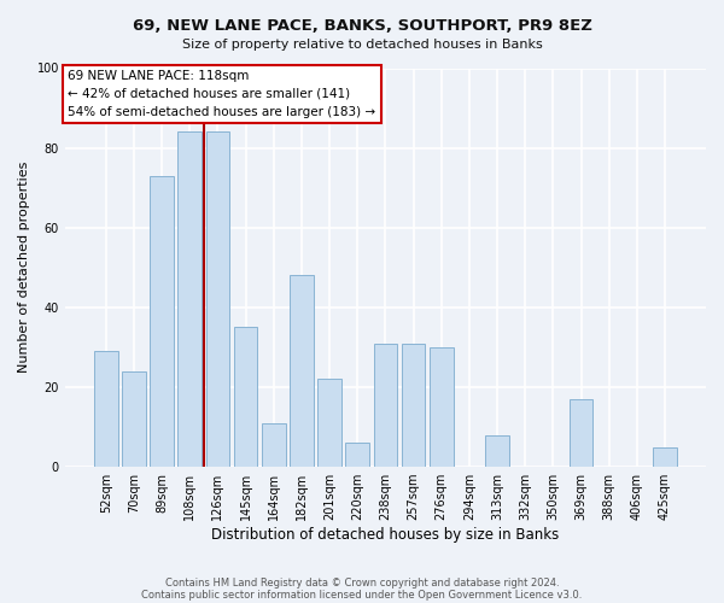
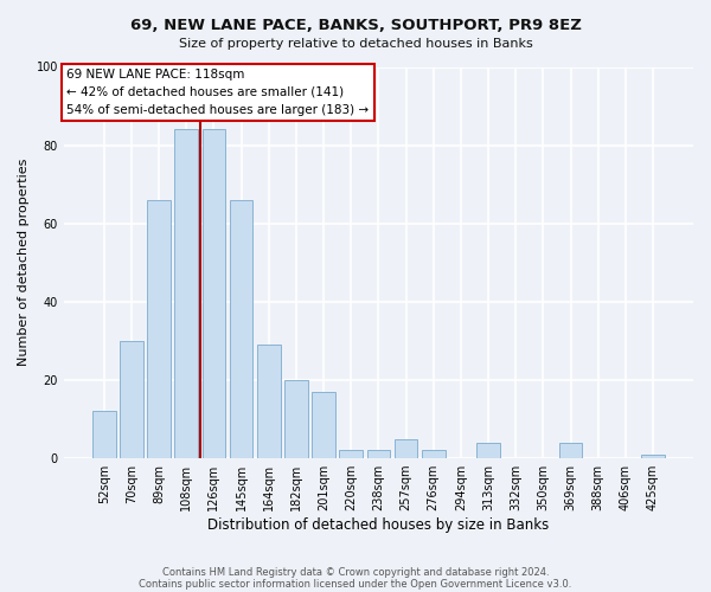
52sqm: 29 -> 12
70sqm: 24 -> 30
89sqm: 73 -> 66
145sqm: 35 -> 66
164sqm: 11 -> 29
182sqm: 48 -> 20
201sqm: 22 -> 17
220sqm: 6 -> 2
238sqm: 31 -> 2
257sqm: 31 -> 5
276sqm: 30 -> 2
313sqm: 8 -> 4
369sqm: 17 -> 4
425sqm: 5 -> 1
